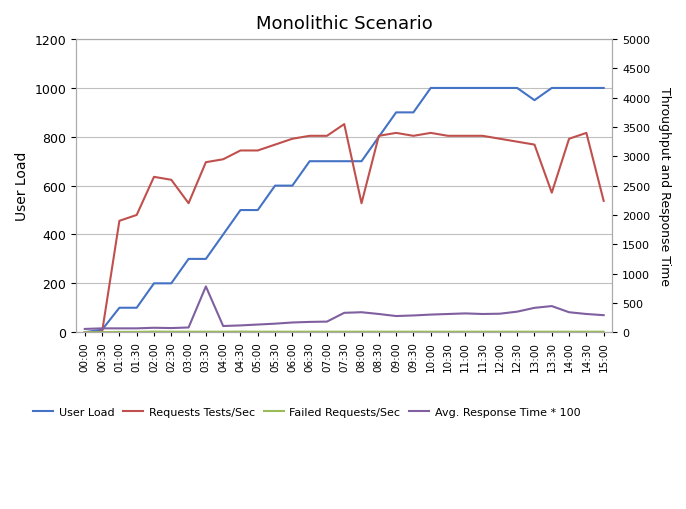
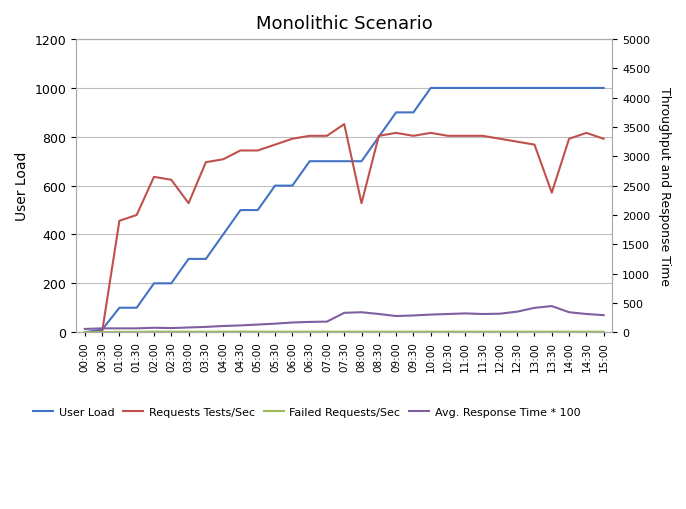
Avg. Response Time * 100/03:30: 780 -> 90
User Load/13:00: 950 -> 1000
Requests Tests/Sec/15:00: 2240 -> 3300
